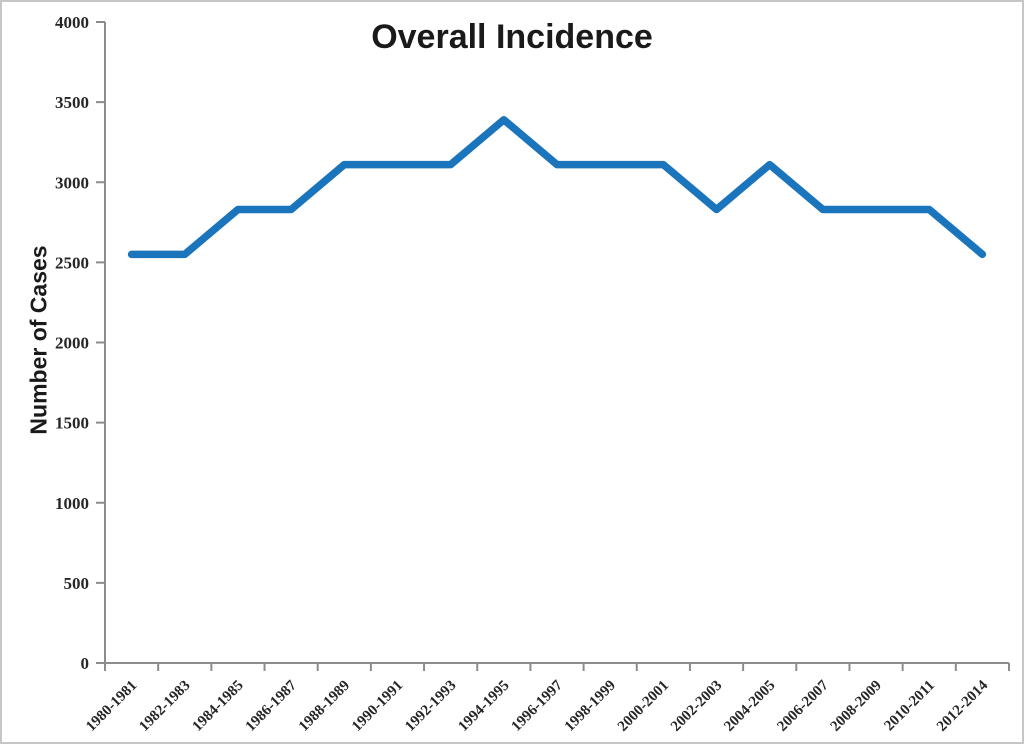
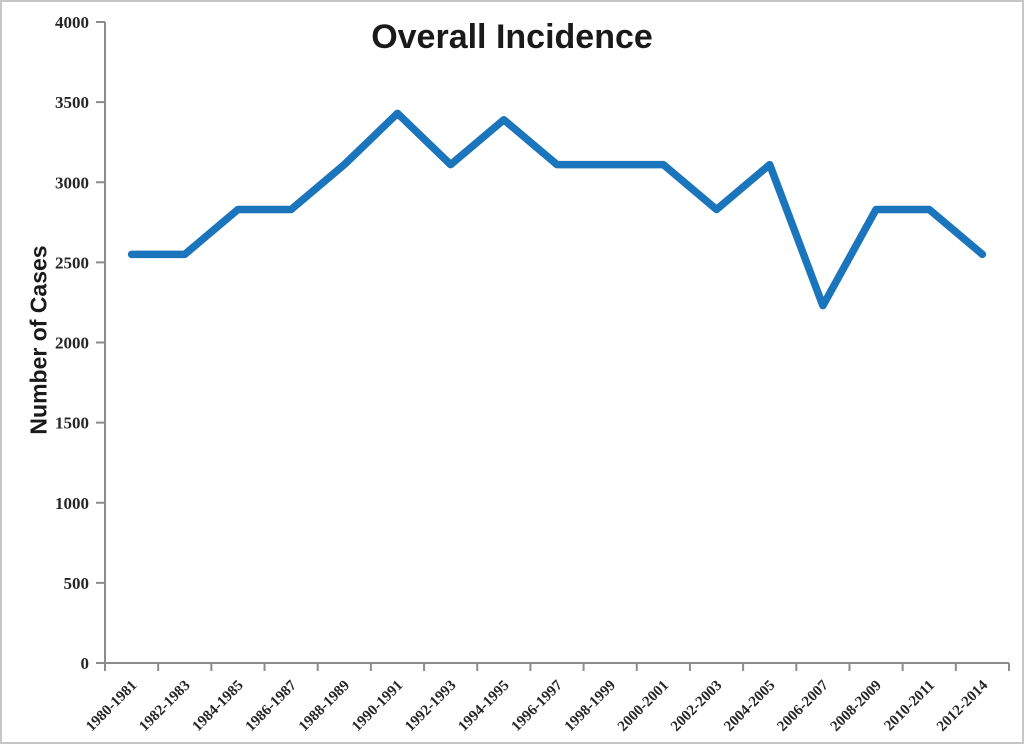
1990-1991: 3110 -> 3430
2006-2007: 2830 -> 2230
